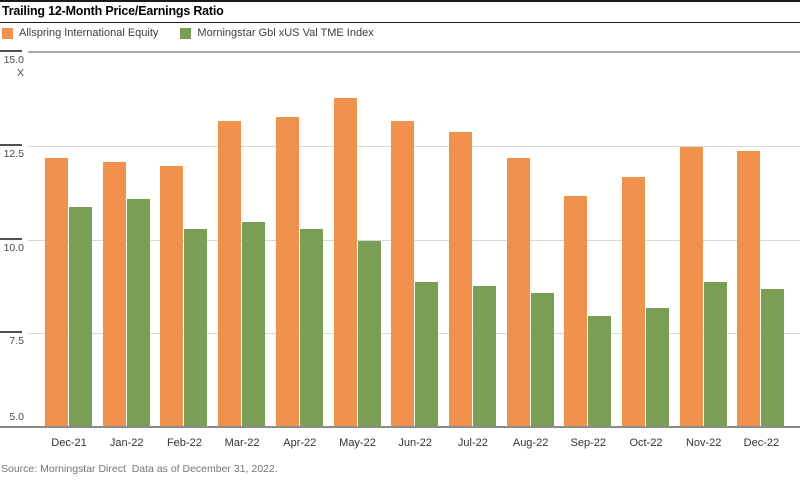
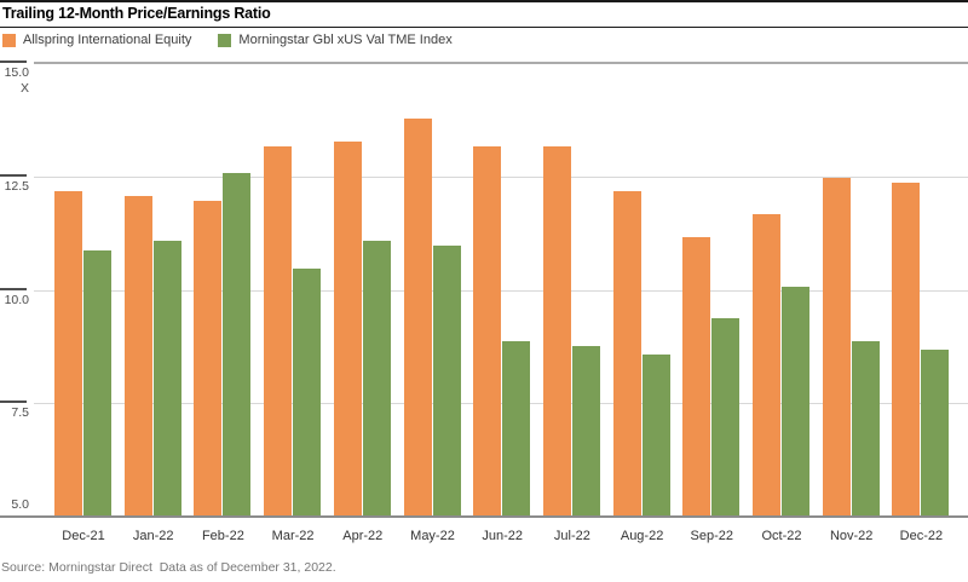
Morningstar Gbl xUS Val TME Index/Feb-22: 10.3 -> 12.6
Morningstar Gbl xUS Val TME Index/Apr-22: 10.3 -> 11.1
Morningstar Gbl xUS Val TME Index/May-22: 10.0 -> 11.0
Allspring International Equity/Jul-22: 12.9 -> 13.2
Morningstar Gbl xUS Val TME Index/Sep-22: 8.0 -> 9.4
Morningstar Gbl xUS Val TME Index/Oct-22: 8.2 -> 10.1
